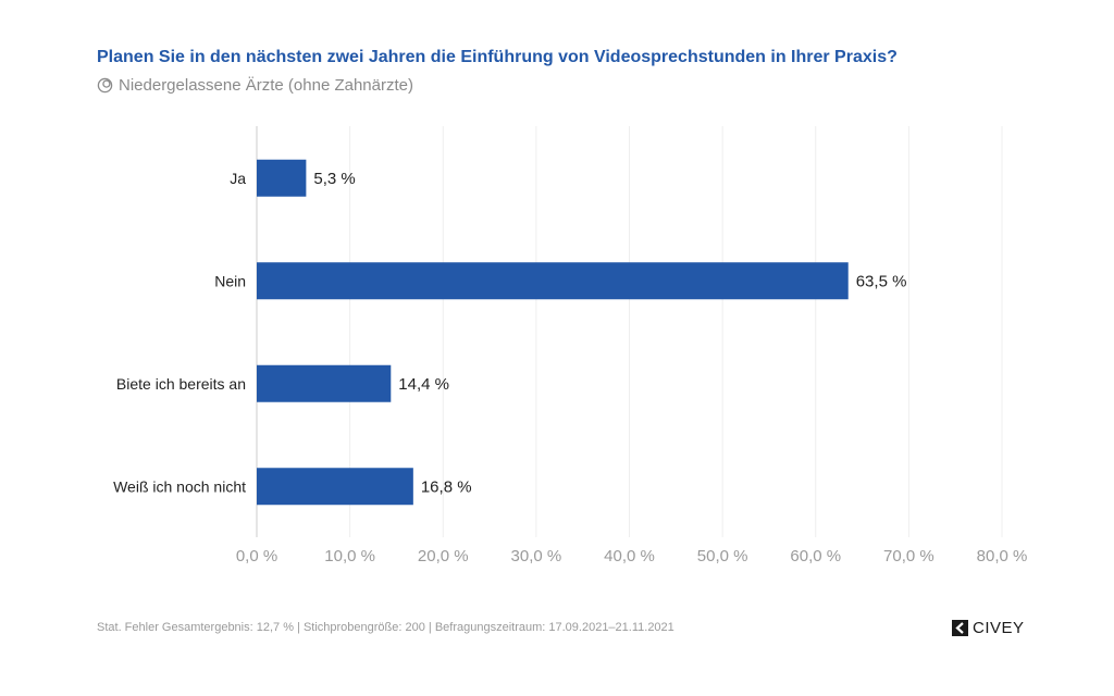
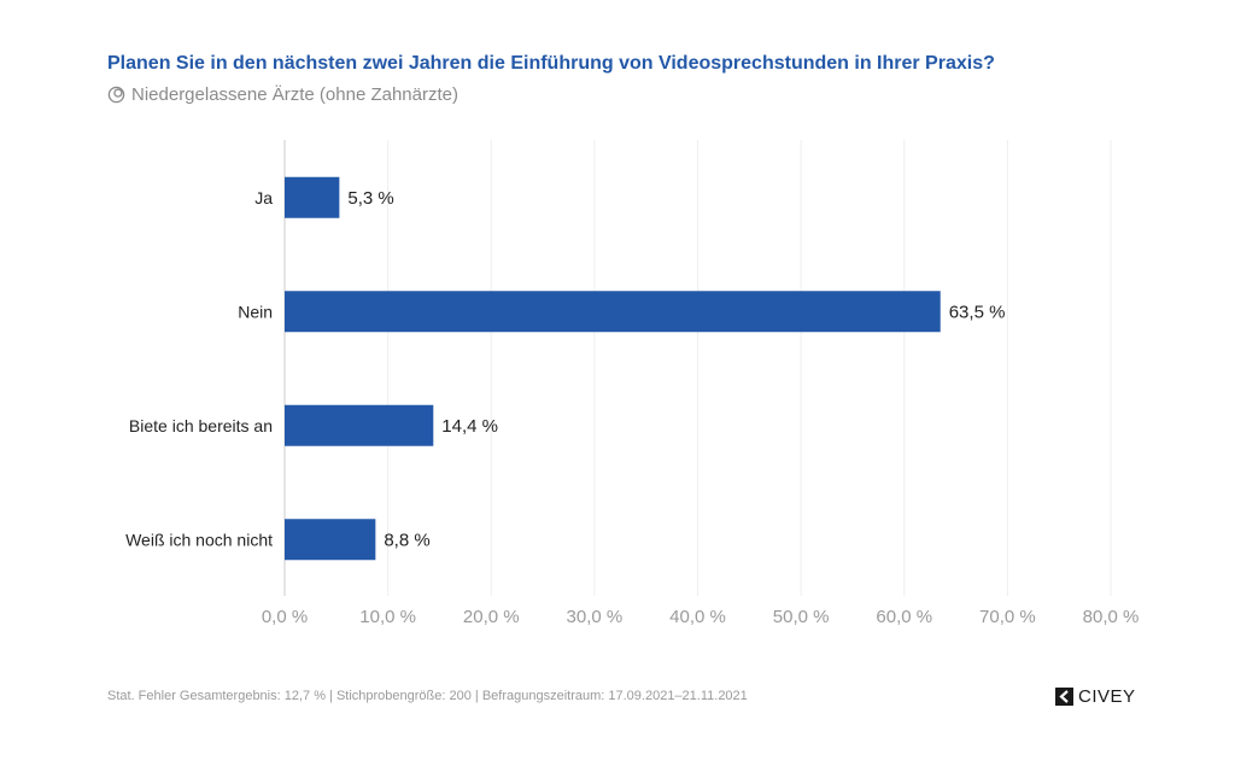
Weiß ich noch nicht: 16,8 -> 8,8
